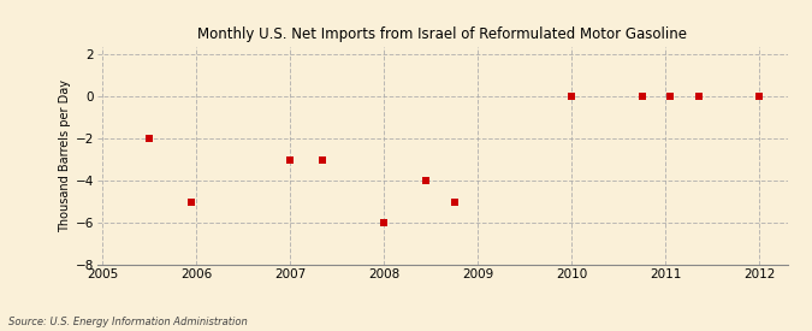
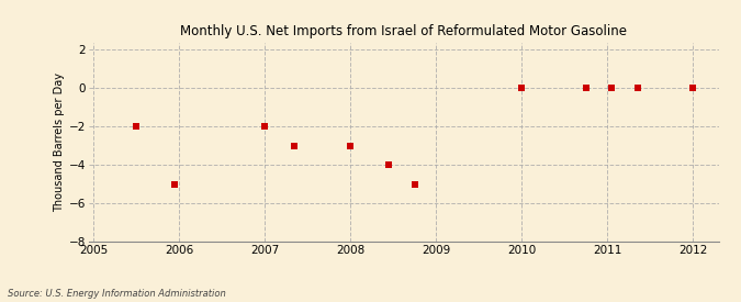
2007: -3 -> -2
2008: -6 -> -3
